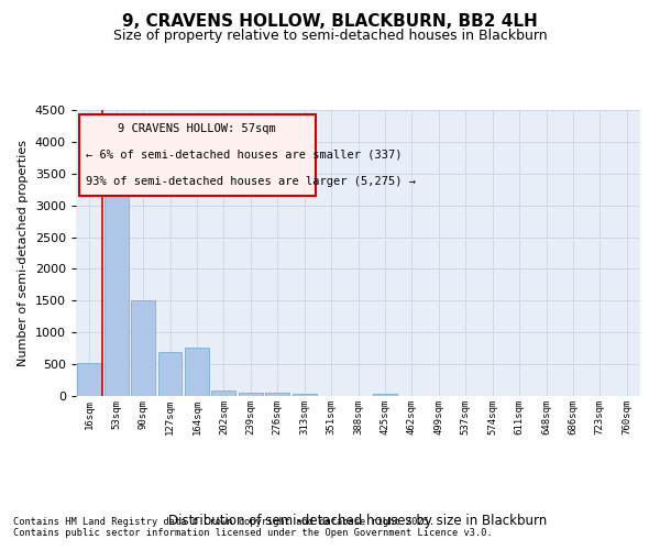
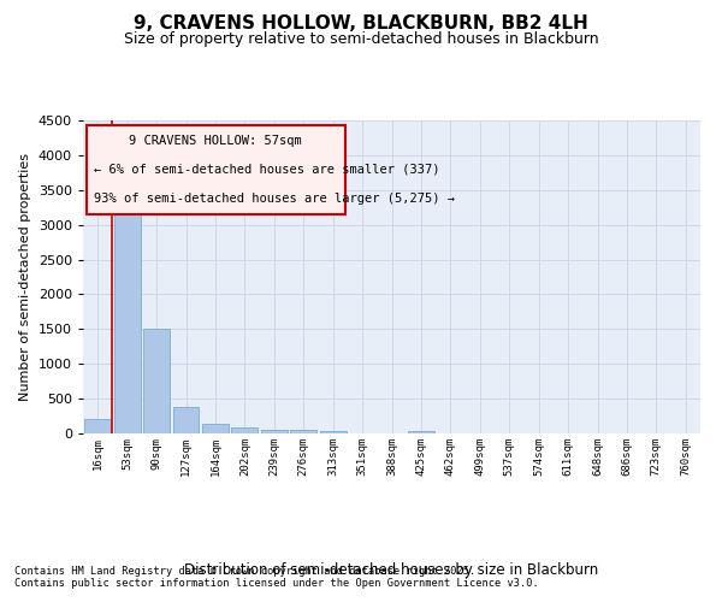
16sqm: 520 -> 200
127sqm: 700 -> 380
164sqm: 760 -> 140
